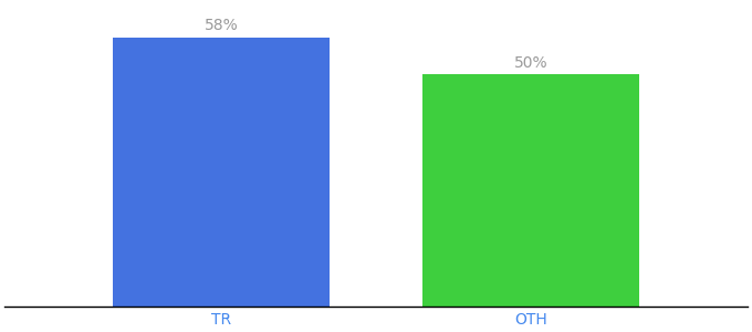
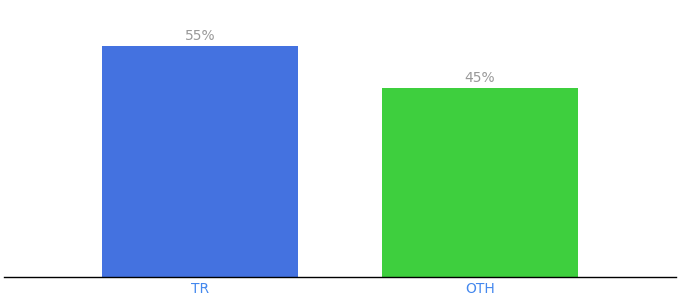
TR: 58% -> 55%
OTH: 50% -> 45%
